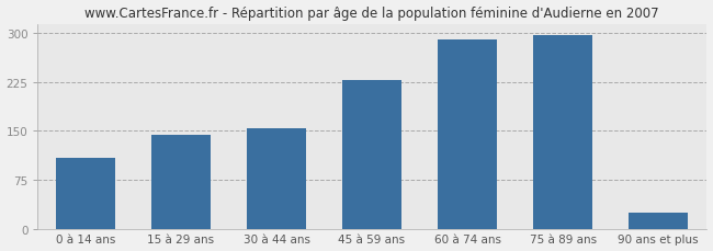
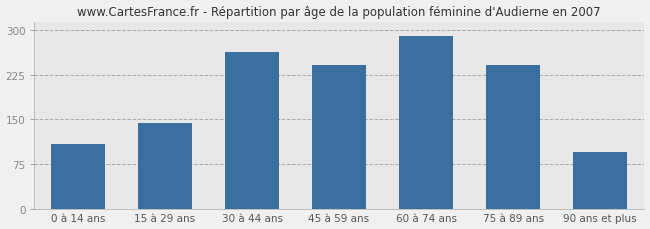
30 à 44 ans: 154 -> 264
45 à 59 ans: 229 -> 242
75 à 89 ans: 298 -> 242
90 ans et plus: 25 -> 96
